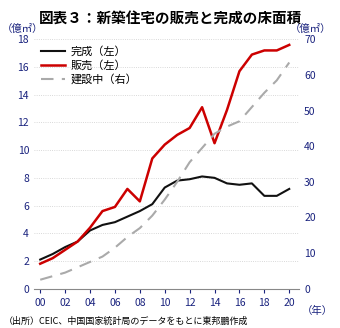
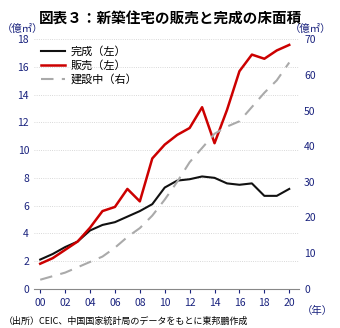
販売（左）/18: 17.2 -> 16.6
